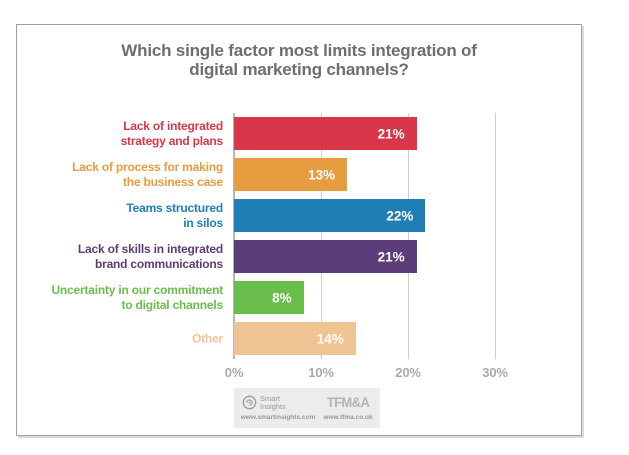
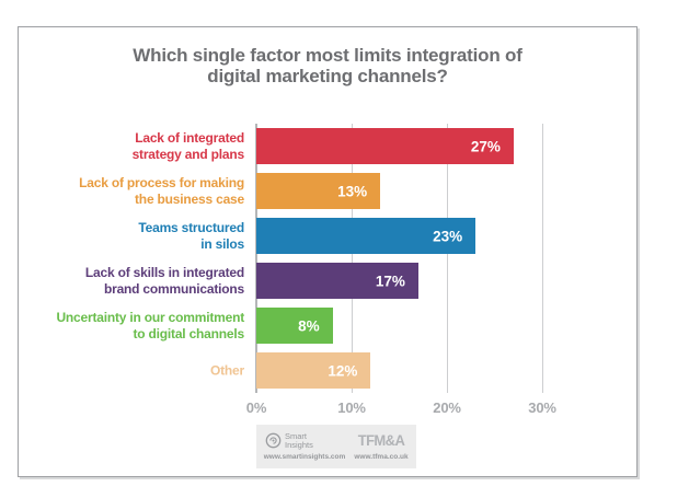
Lack of integrated strategy and plans: 21% -> 27%
Teams structured in silos: 22% -> 23%
Lack of skills in integrated brand communications: 21% -> 17%
Other: 14% -> 12%
